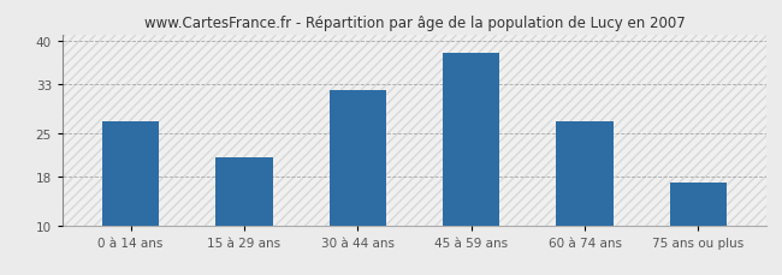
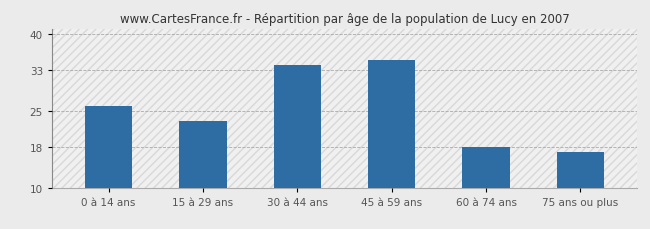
0 à 14 ans: 27 -> 26
15 à 29 ans: 21 -> 23
30 à 44 ans: 32 -> 34
45 à 59 ans: 38 -> 35
60 à 74 ans: 27 -> 18
